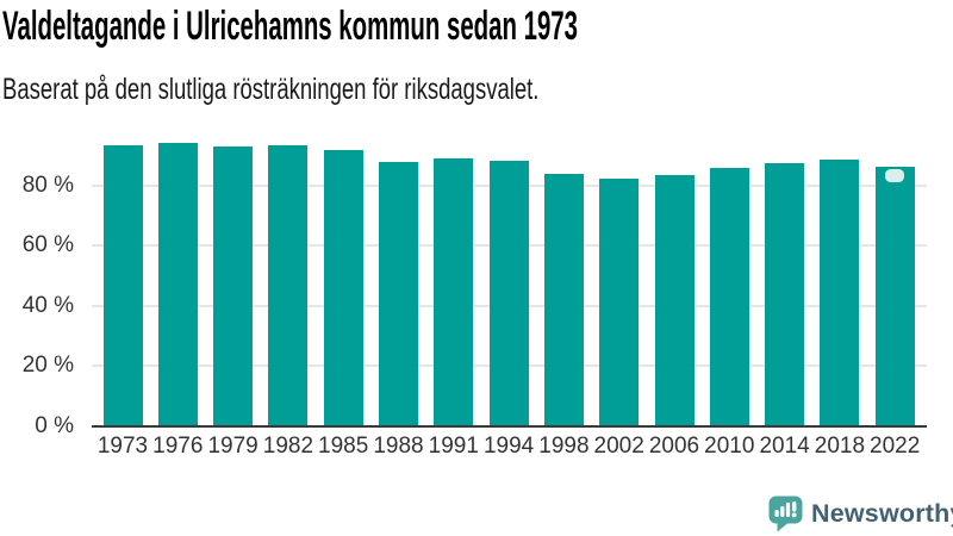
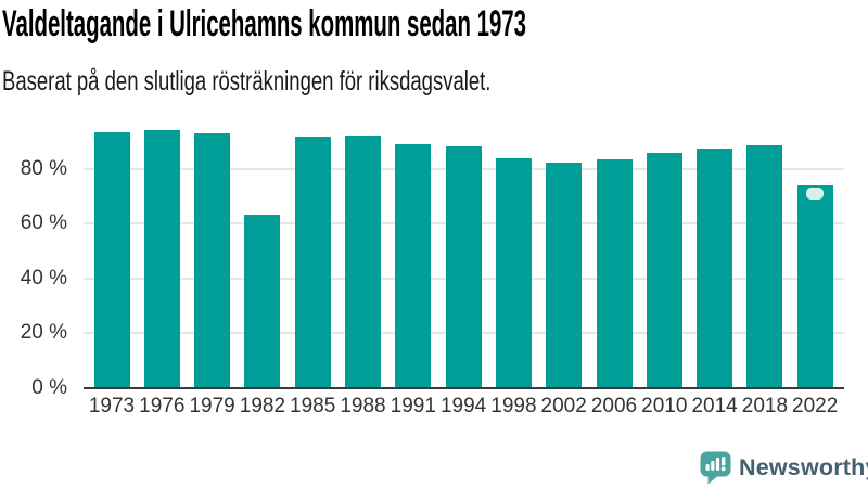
1982: 93% -> 63%
1988: 88% -> 92%
2022: 86% -> 74%
